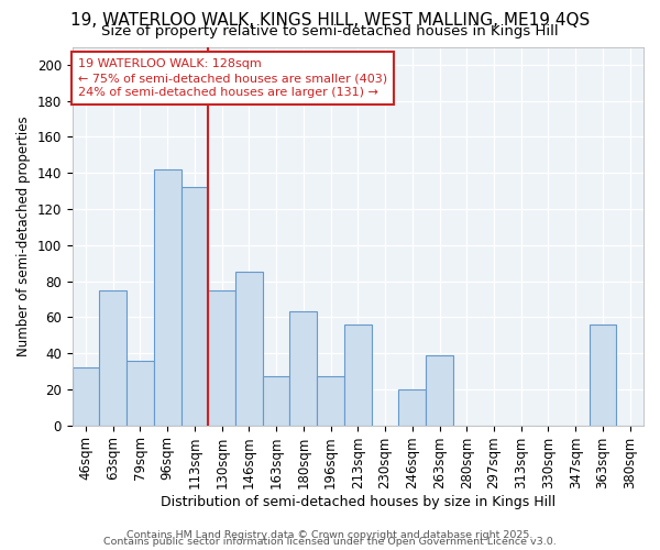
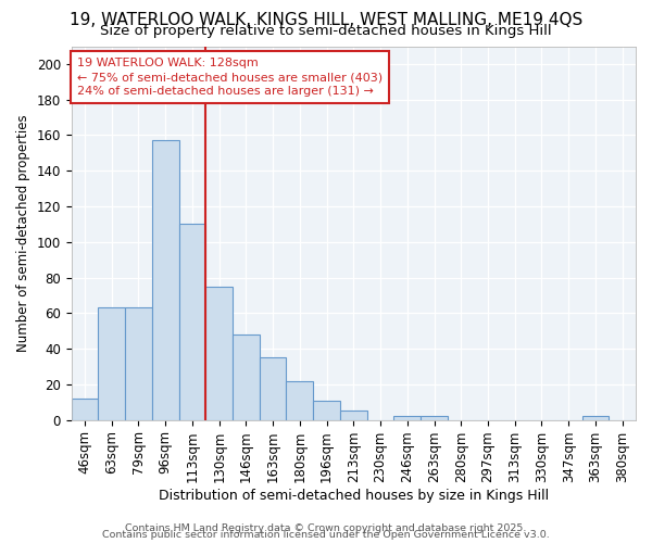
46sqm: 32 -> 12
63sqm: 75 -> 63
79sqm: 36 -> 63
96sqm: 142 -> 157
113sqm: 132 -> 110
146sqm: 85 -> 48
163sqm: 27 -> 35
180sqm: 63 -> 22
196sqm: 27 -> 11
213sqm: 56 -> 5
246sqm: 20 -> 2
263sqm: 39 -> 2
363sqm: 56 -> 2
